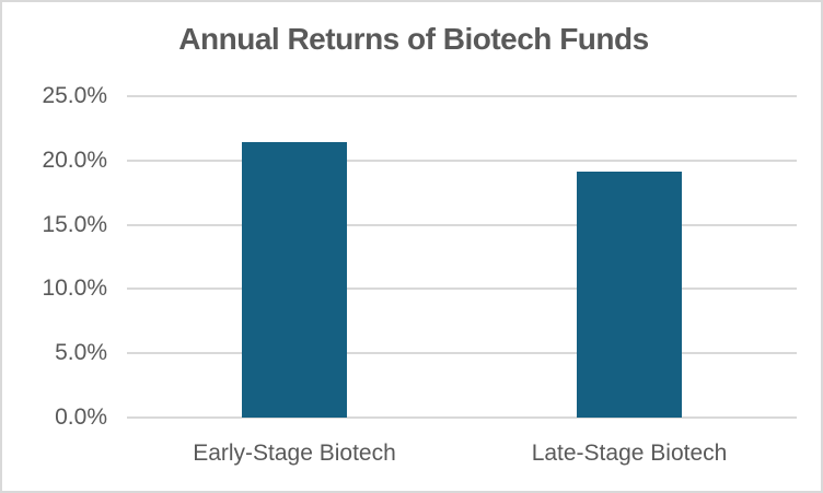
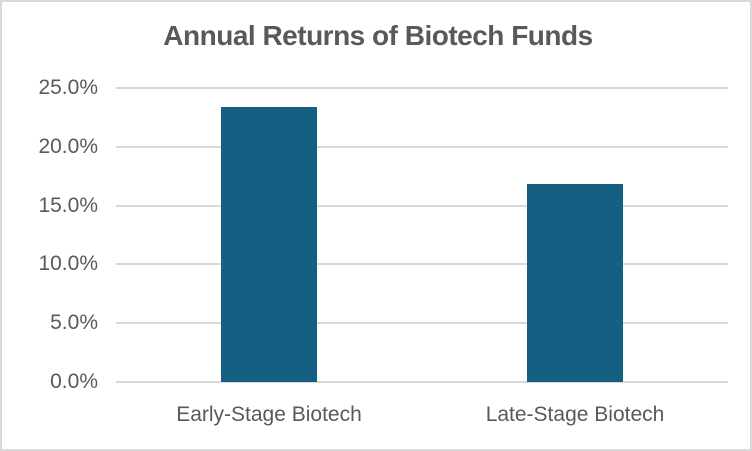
Early-Stage Biotech: 21.4% -> 23.4%
Late-Stage Biotech: 19.1% -> 16.8%
